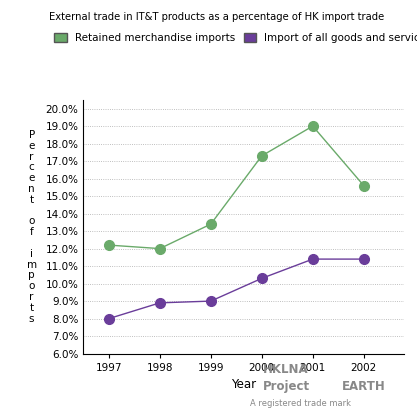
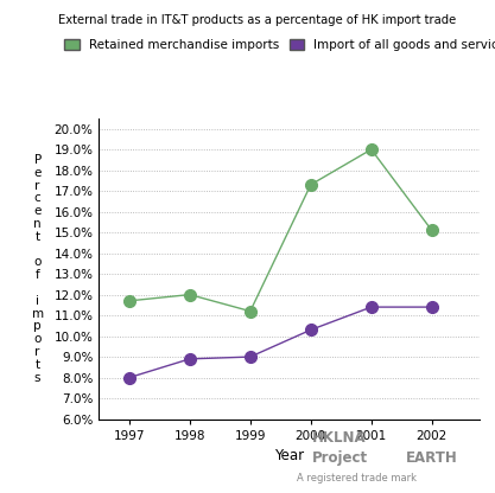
Retained merchandise imports/1997: 12.2% -> 11.7%
Retained merchandise imports/1999: 13.4% -> 11.2%
Retained merchandise imports/2002: 15.6% -> 15.1%
